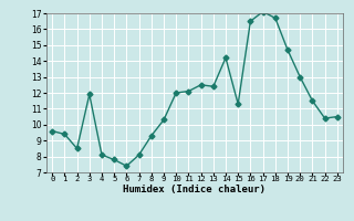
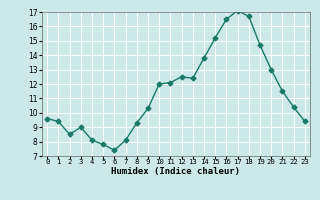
3: 11.9 -> 9.0
14: 14.2 -> 13.8
15: 11.3 -> 15.2
23: 10.5 -> 9.4
